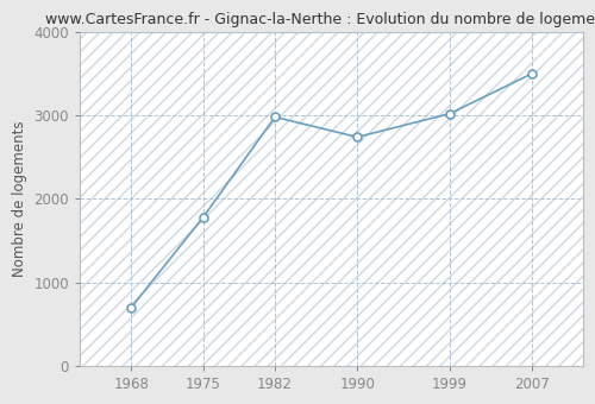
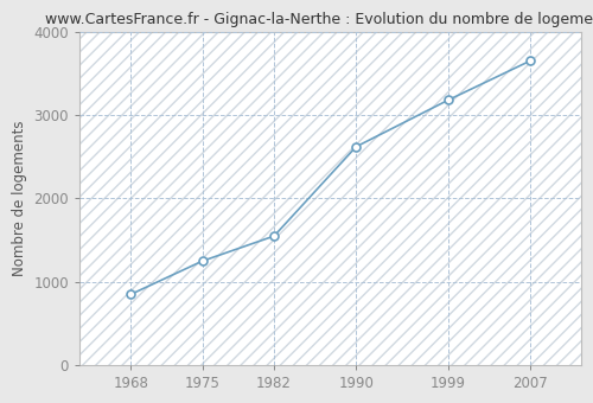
1968: 700 -> 850
1975: 1780 -> 1250
1982: 2980 -> 1550
1990: 2740 -> 2620
1999: 3020 -> 3180
2007: 3500 -> 3650
